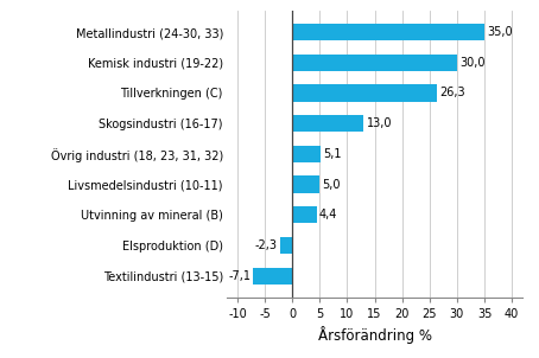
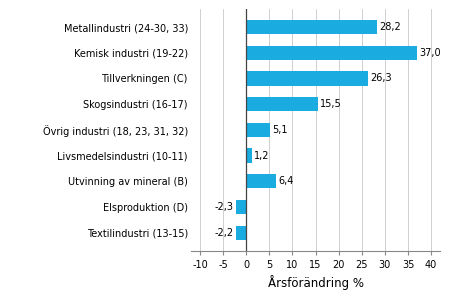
Metallindustri (24-30, 33): 35,0 -> 28,2
Kemisk industri (19-22): 30,0 -> 37,0
Skogsindustri (16-17): 13,0 -> 15,5
Livsmedelsindustri (10-11): 5,0 -> 1,2
Utvinning av mineral (B): 4,4 -> 6,4
Textilindustri (13-15): -7,1 -> -2,2
